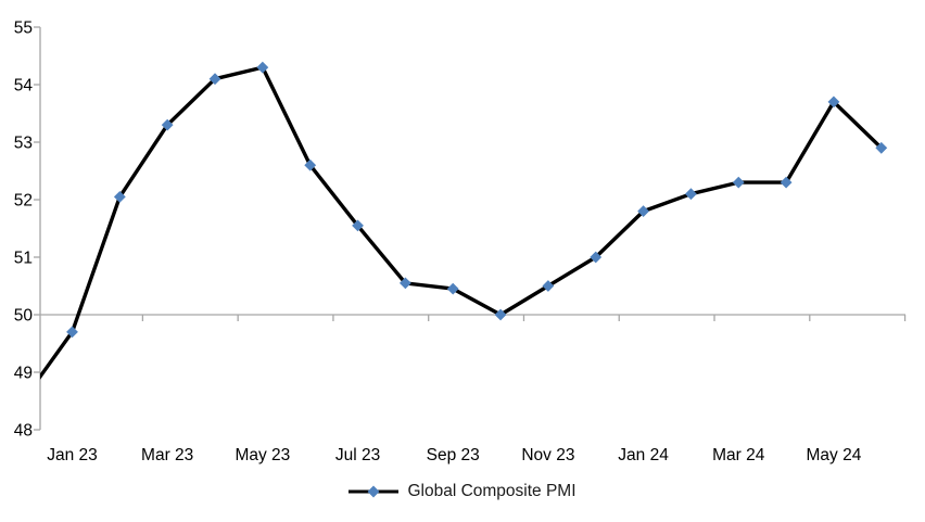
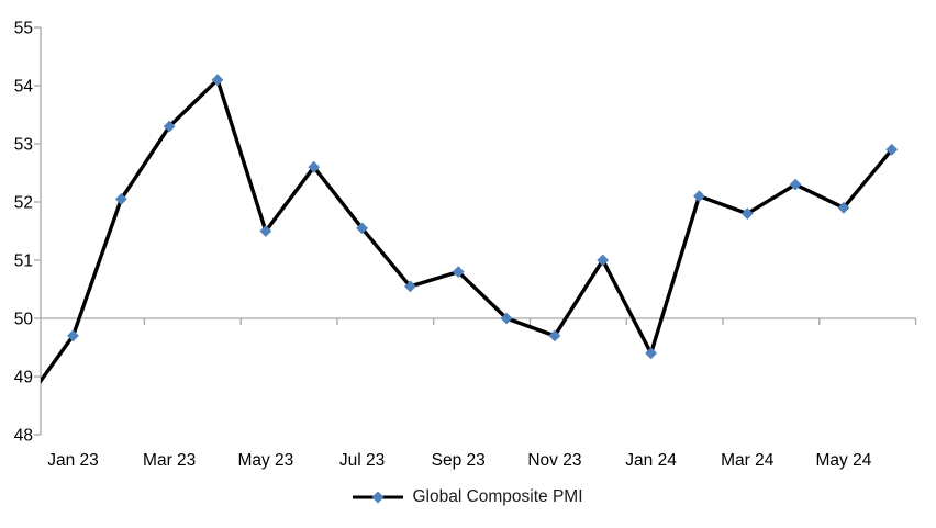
May 23: 54.3 -> 51.5
Sep 23: 50.5 -> 50.8
Nov 23: 50.5 -> 49.7
Jan 24: 51.8 -> 49.4
Mar 24: 52.3 -> 51.8
May 24: 53.7 -> 51.9
